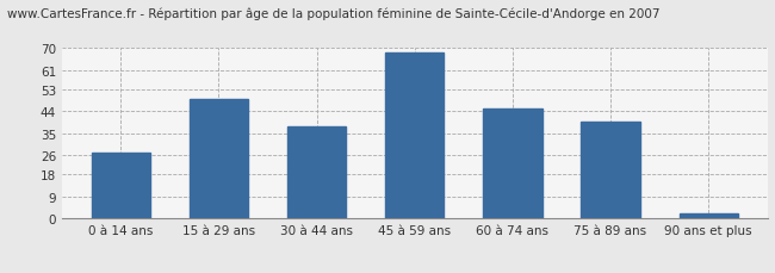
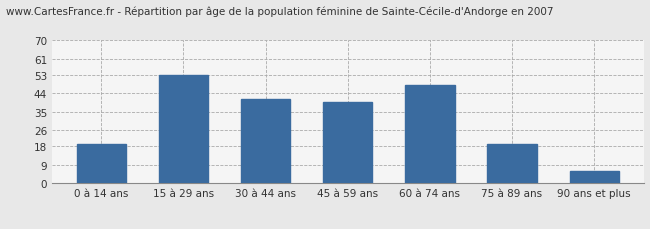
0 à 14 ans: 27 -> 19
15 à 29 ans: 49 -> 53
30 à 44 ans: 38 -> 41
45 à 59 ans: 68 -> 40
60 à 74 ans: 45 -> 48
75 à 89 ans: 40 -> 19
90 ans et plus: 2 -> 6
